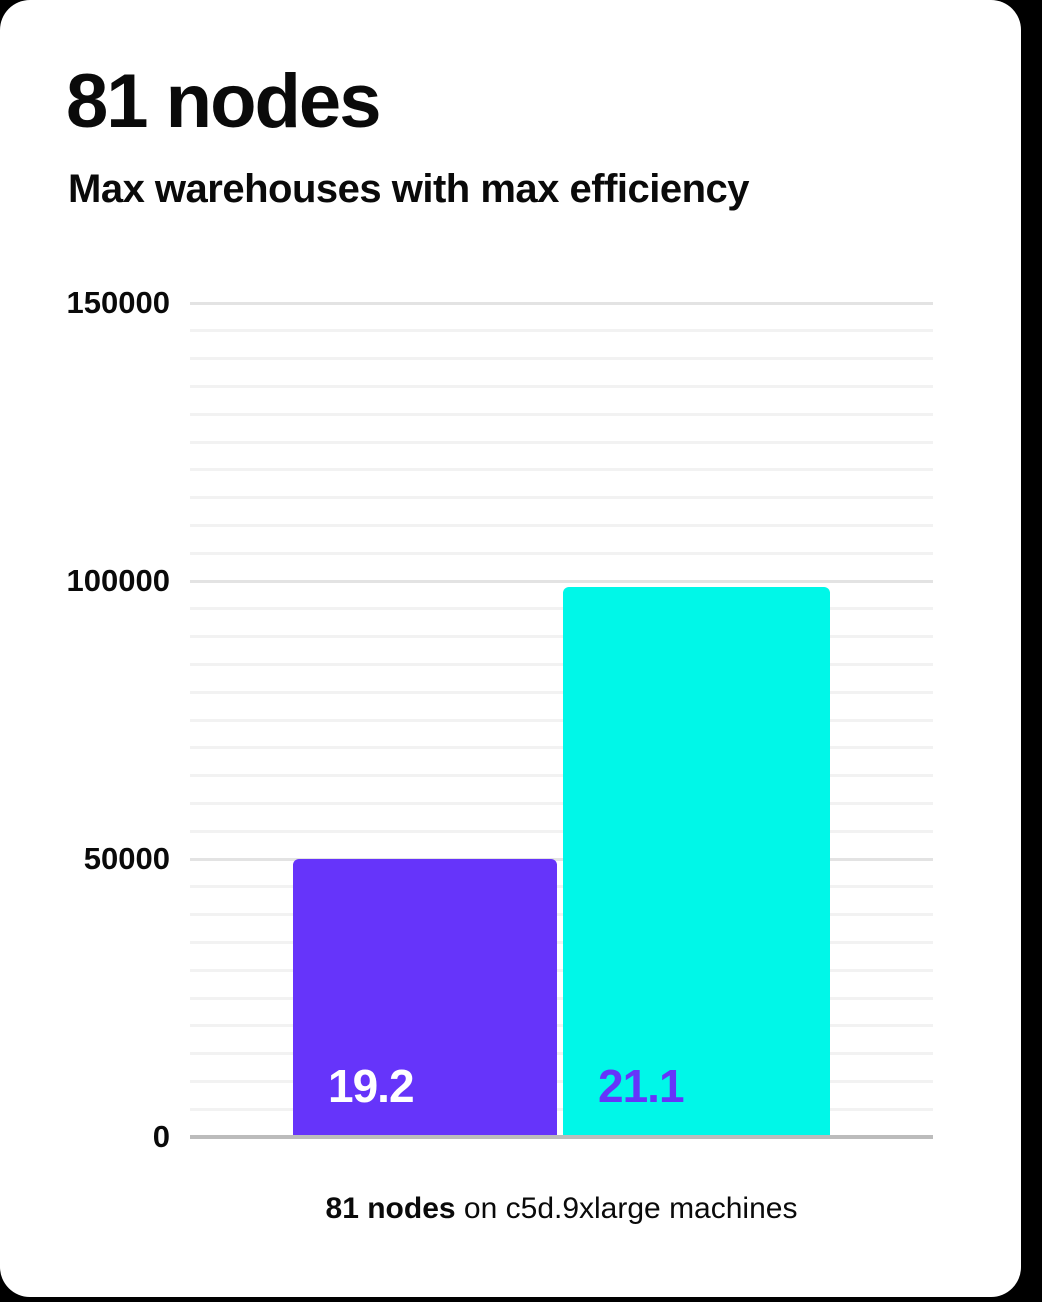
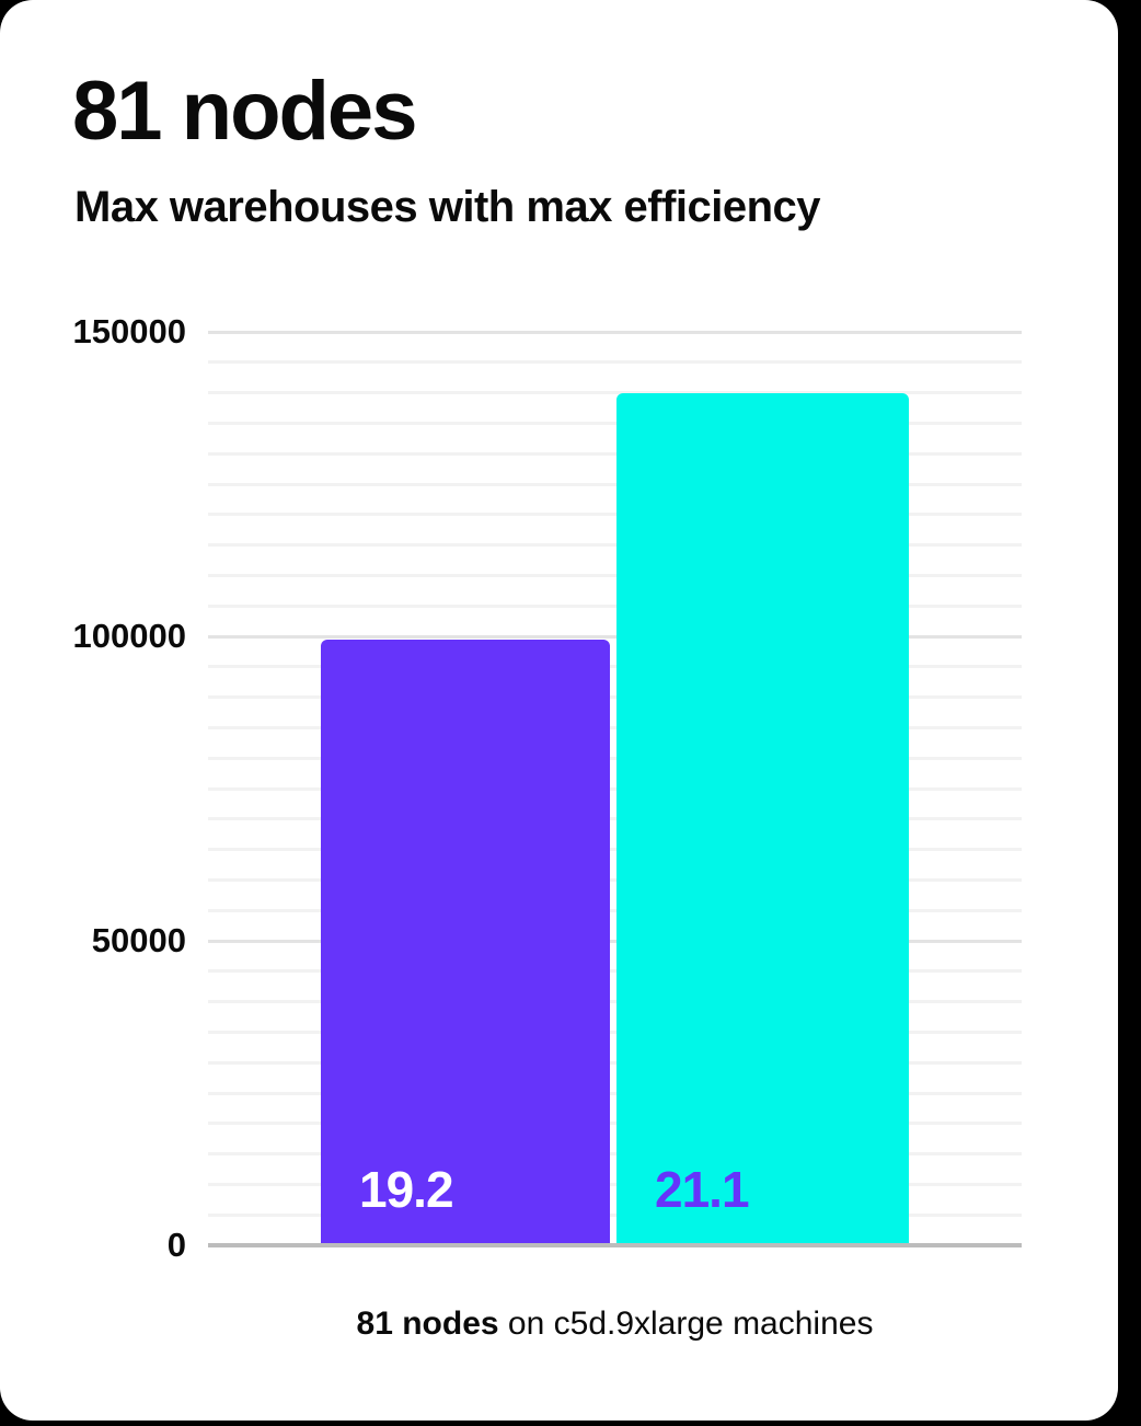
19.2: 50000 -> 100000
21.1: 99000 -> 140000
